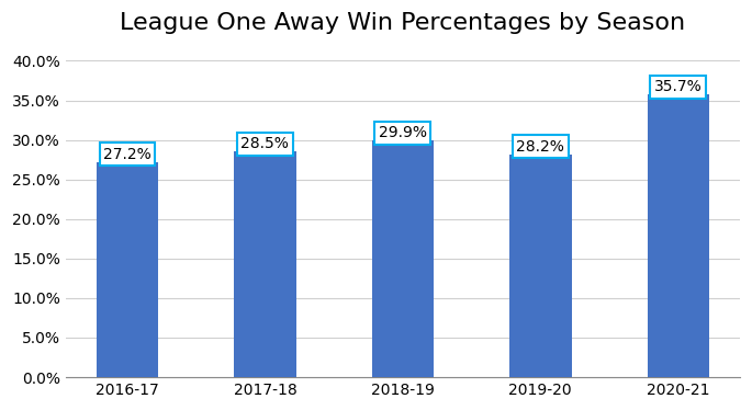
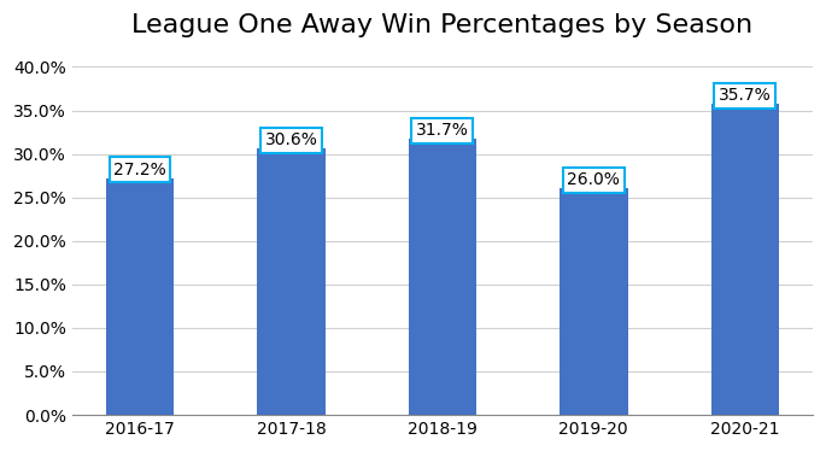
2017-18: 28.5% -> 30.6%
2018-19: 29.9% -> 31.7%
2019-20: 28.2% -> 26.0%
